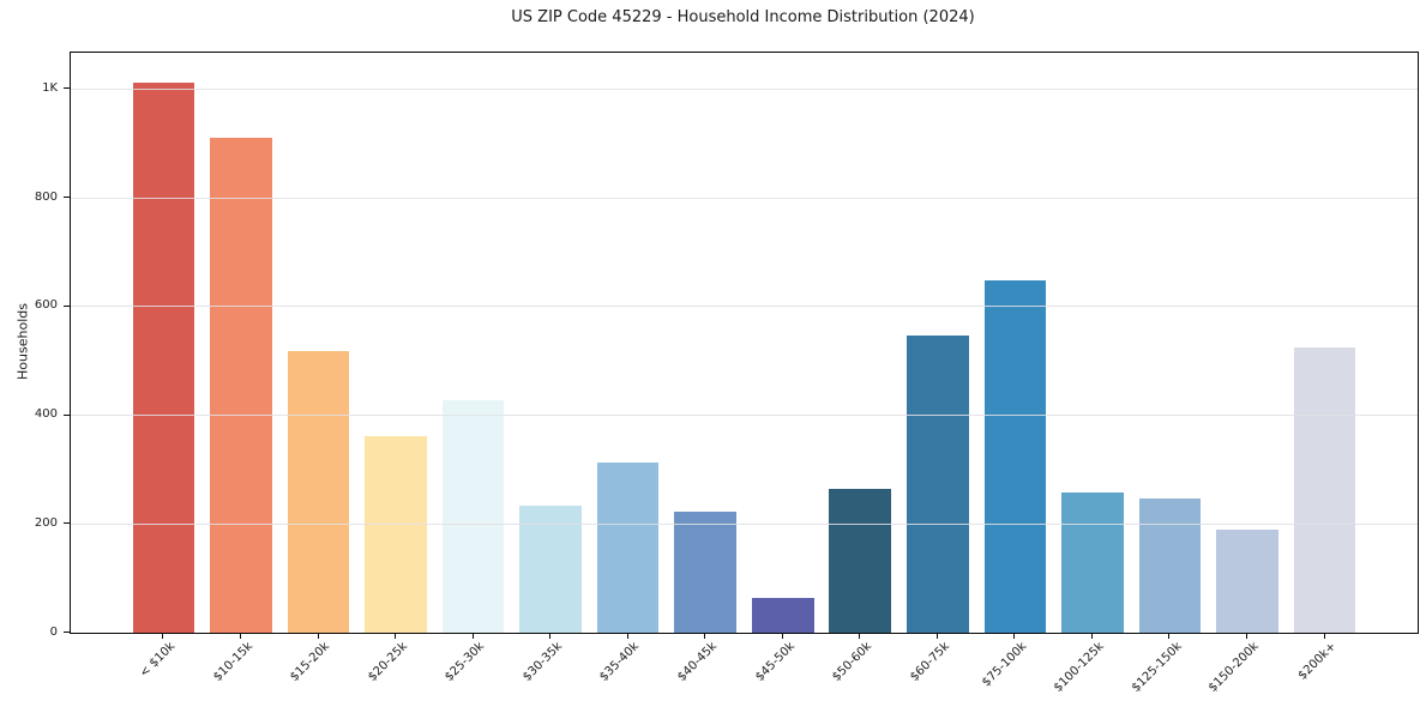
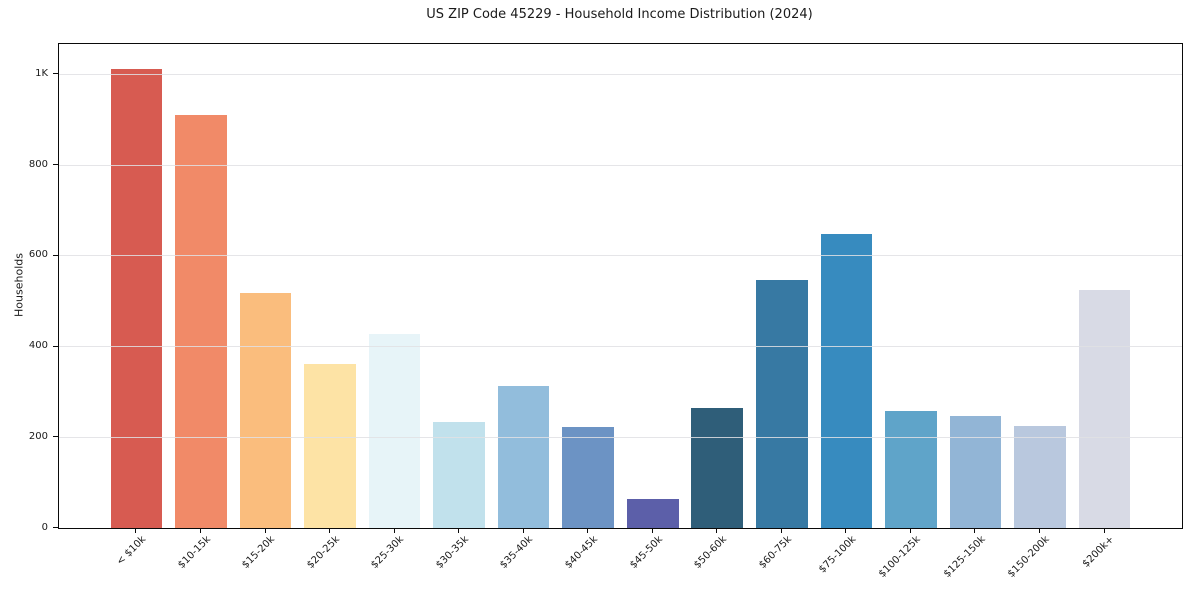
$150-200k: 190 -> 230
